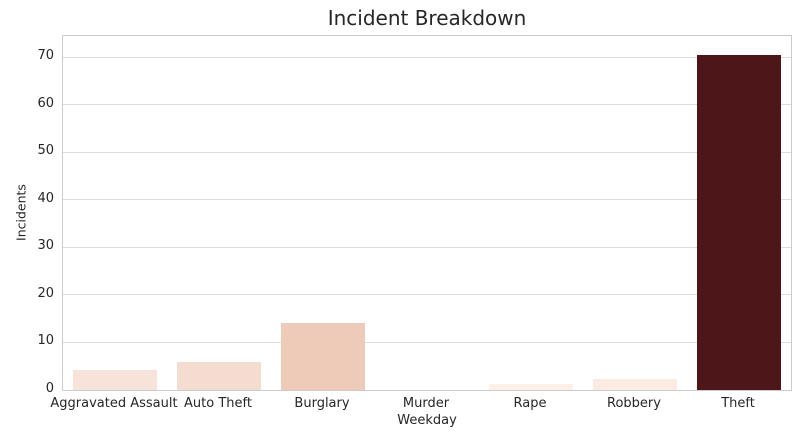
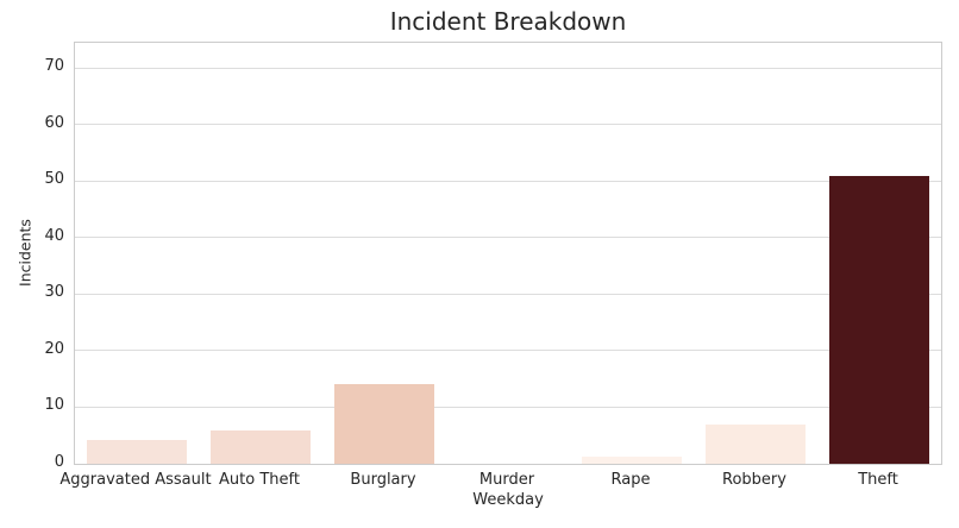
Robbery: 2 -> 7
Theft: 70 -> 51
